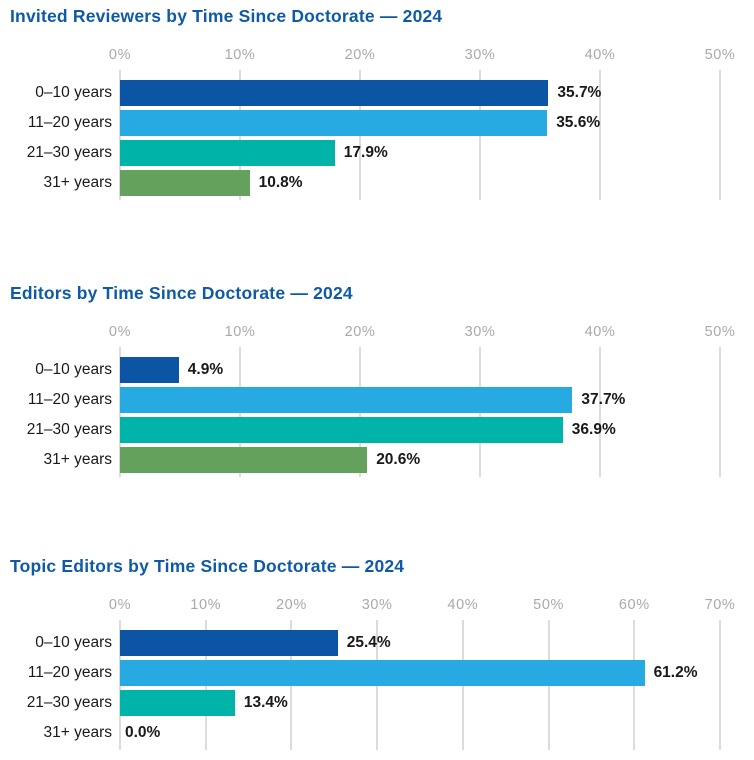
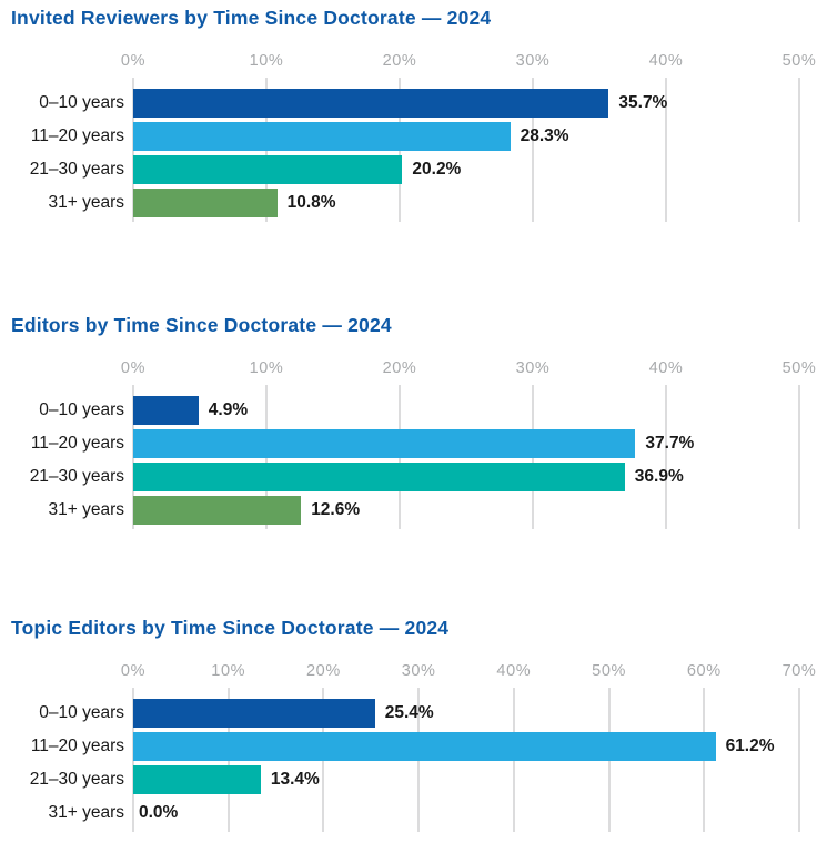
Invited Reviewers by Time Since Doctorate — 2024/11–20 years: 35.6% -> 28.3%
Invited Reviewers by Time Since Doctorate — 2024/21–30 years: 17.9% -> 20.2%
Editors by Time Since Doctorate — 2024/31+ years: 20.6% -> 12.6%
